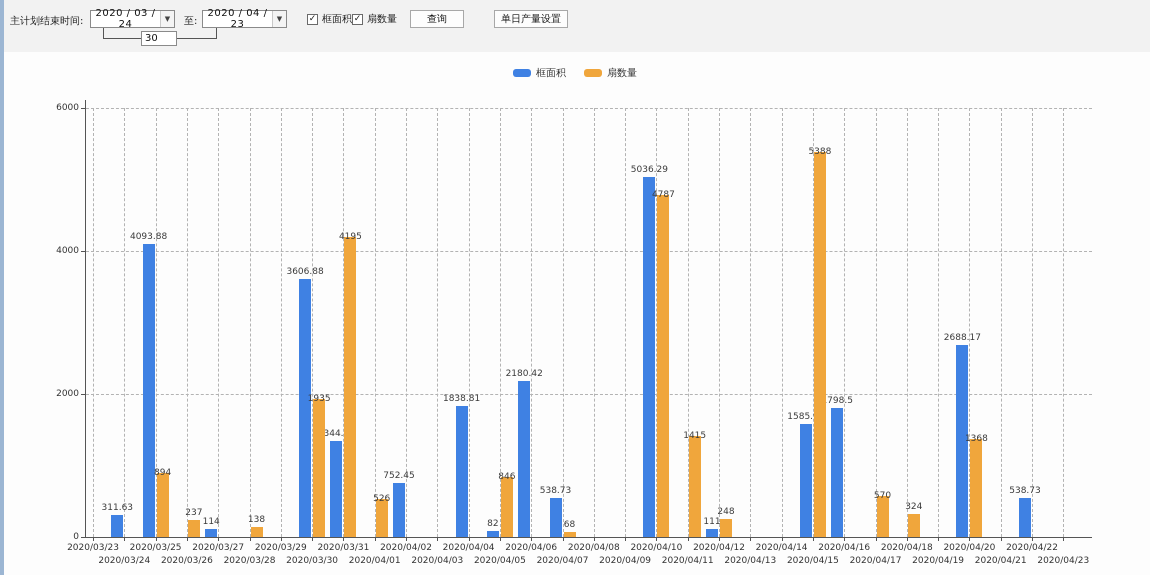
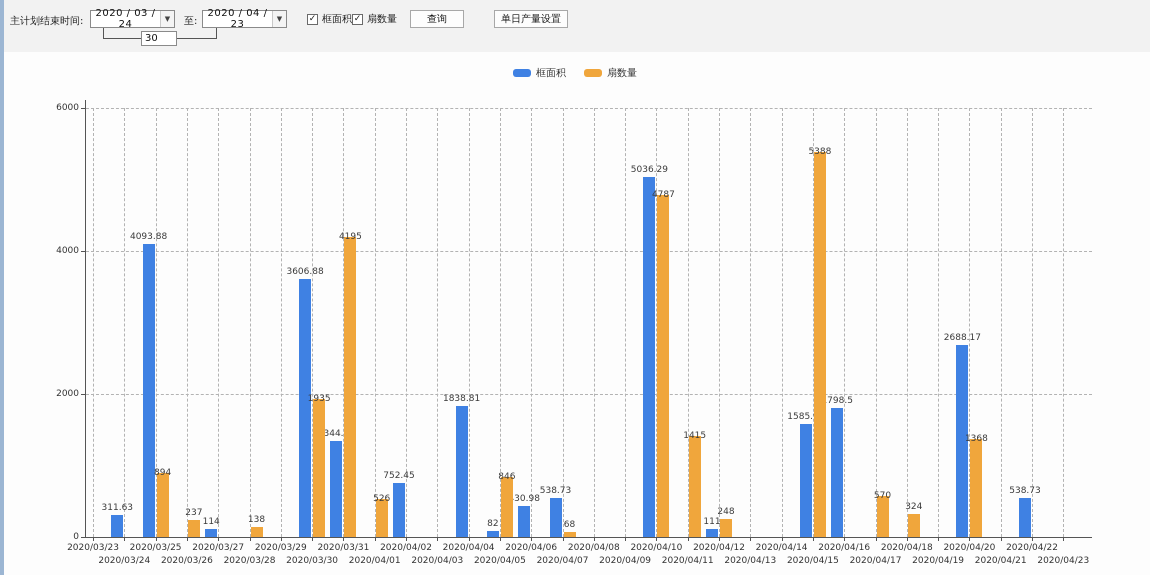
框面积/2020/04/06: 2180.42 -> 430.98
